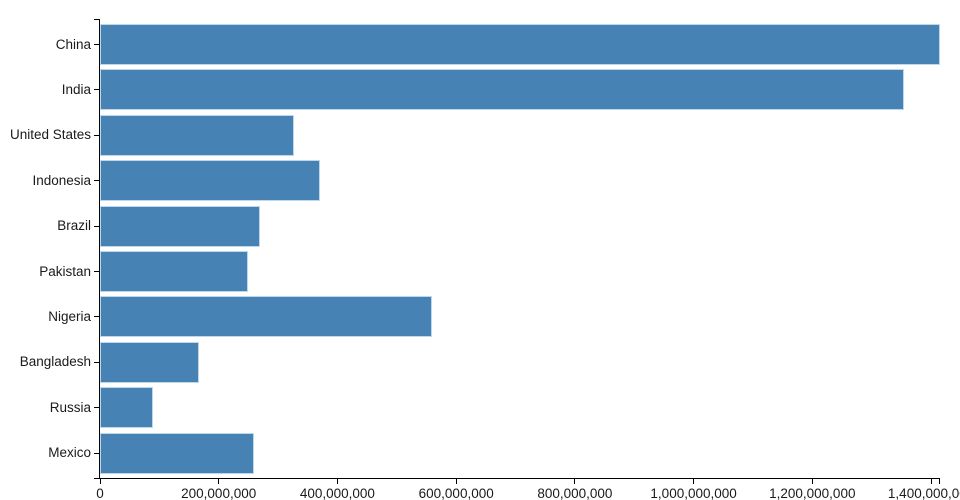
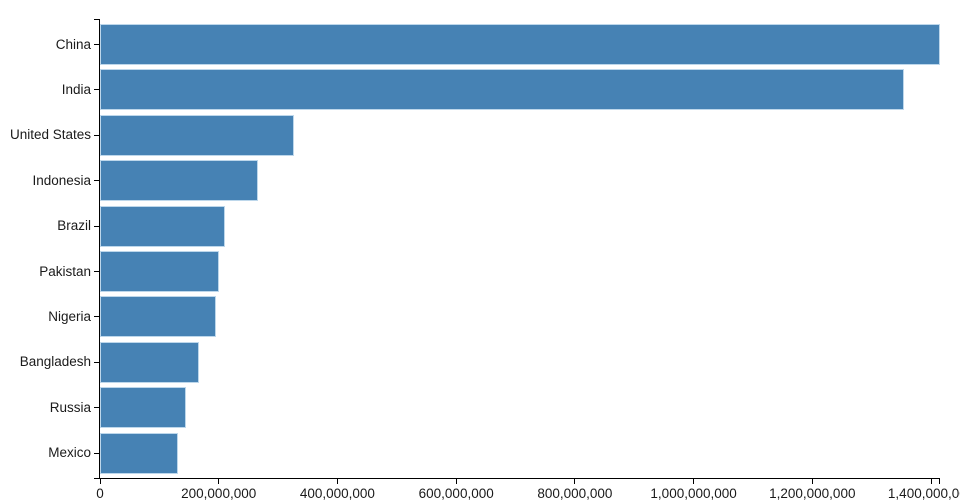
Indonesia: 370000000 -> 270000000
Brazil: 270000000 -> 210000000
Pakistan: 250000000 -> 200000000
Nigeria: 560000000 -> 200000000
Russia: 90000000 -> 140000000
Mexico: 260000000 -> 130000000
